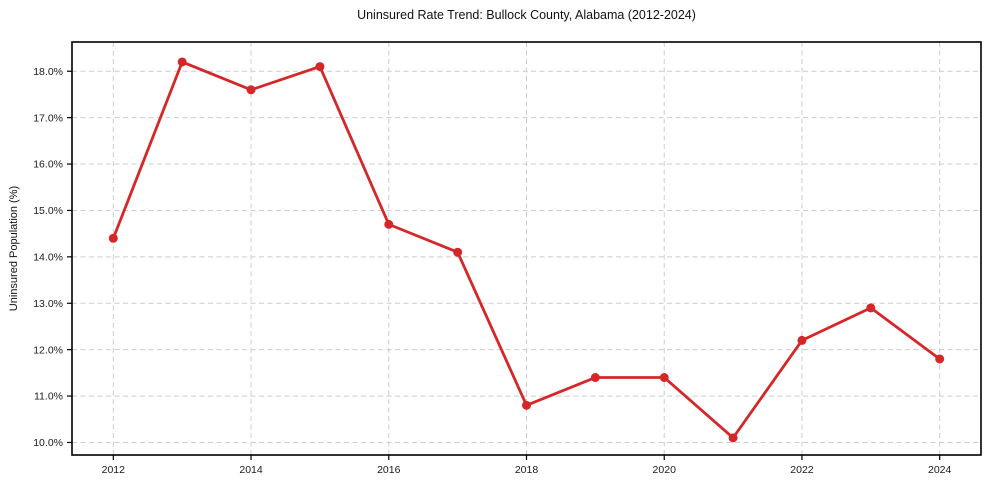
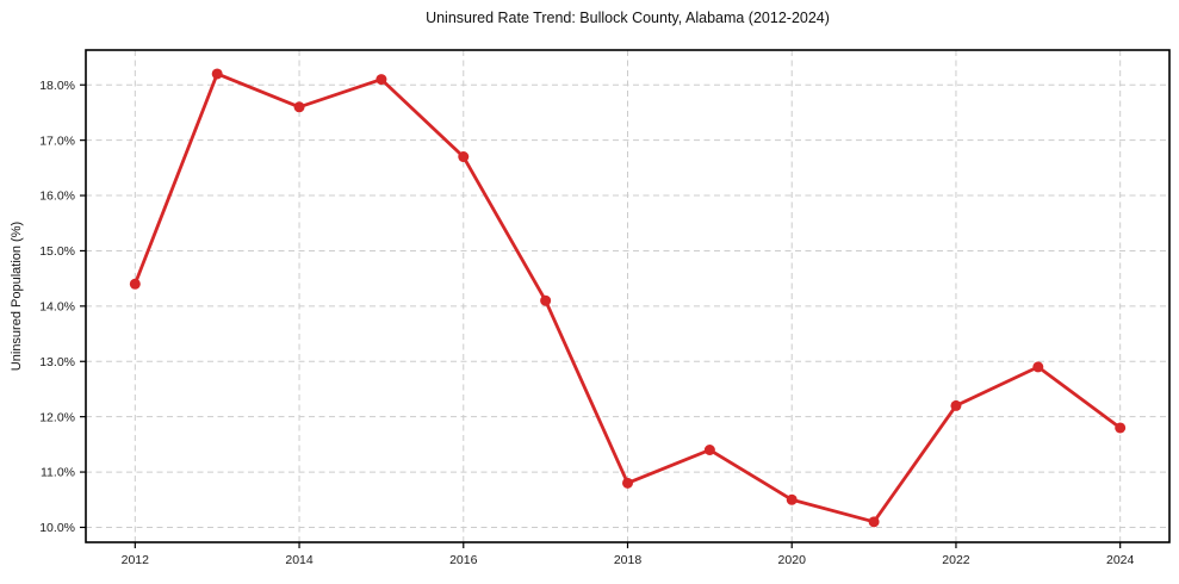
2016: 14.7% -> 16.7%
2020: 11.4% -> 10.5%
